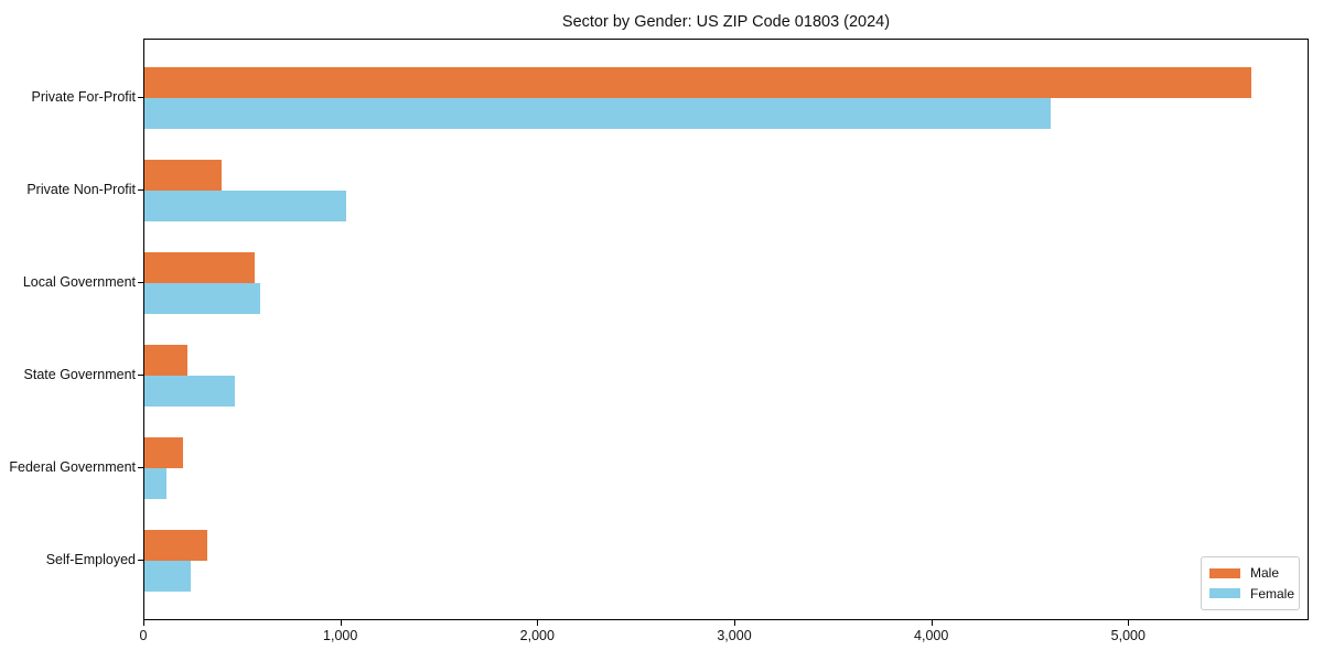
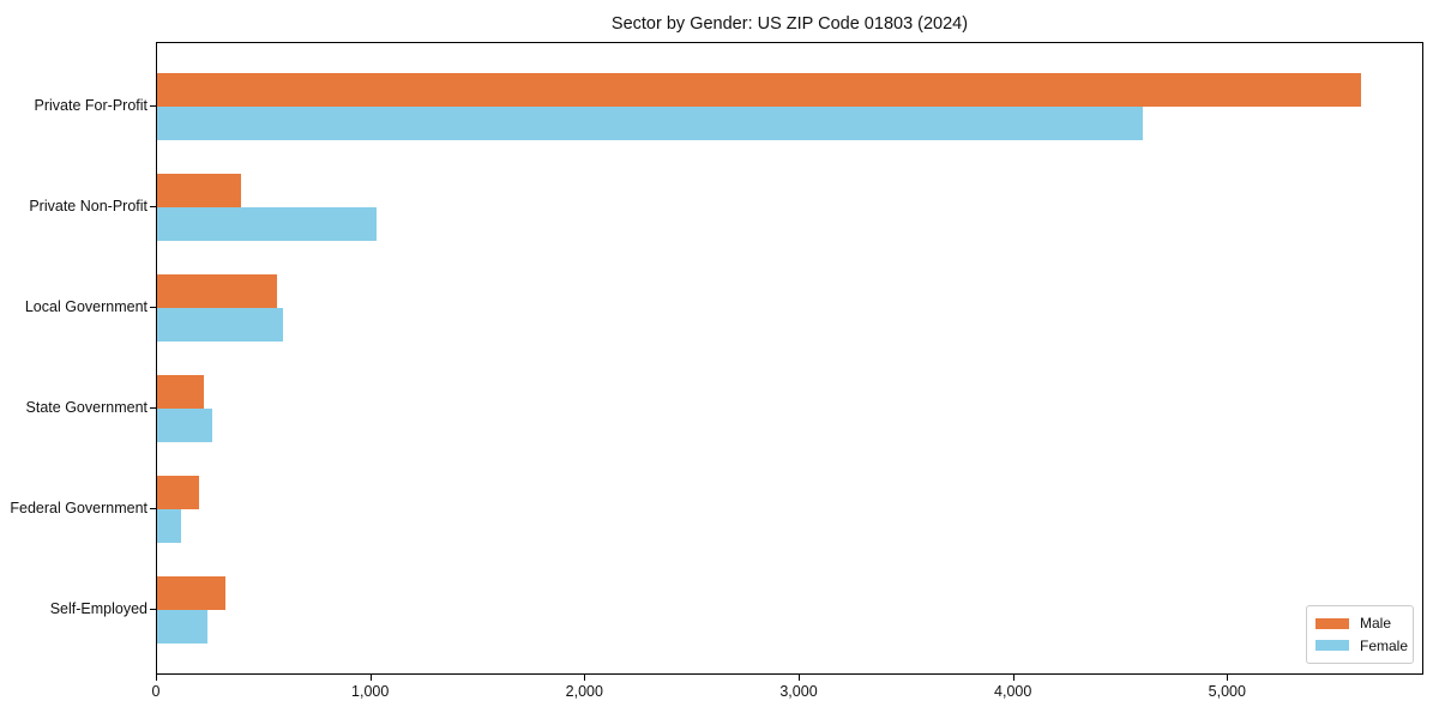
Female/State Government: 460 -> 260
